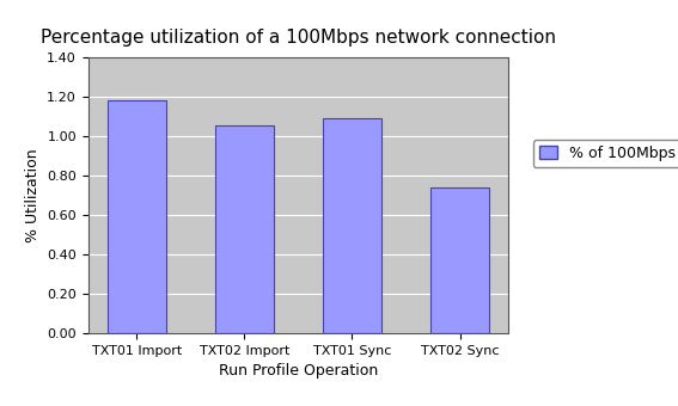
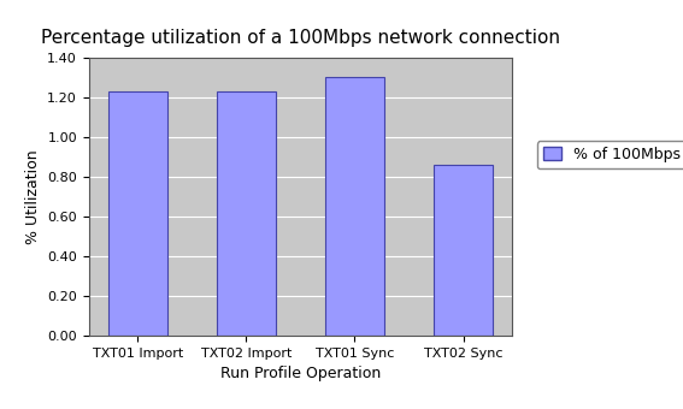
TXT01 Import: 1.18 -> 1.23
TXT02 Import: 1.05 -> 1.23
TXT01 Sync: 1.09 -> 1.30
TXT02 Sync: 0.74 -> 0.86
